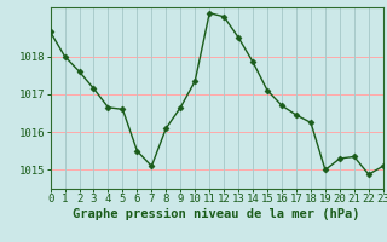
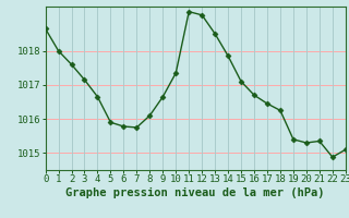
5: 1016.60 -> 1015.90
6: 1015.50 -> 1015.78
7: 1015.10 -> 1015.75
19: 1015.00 -> 1015.40
